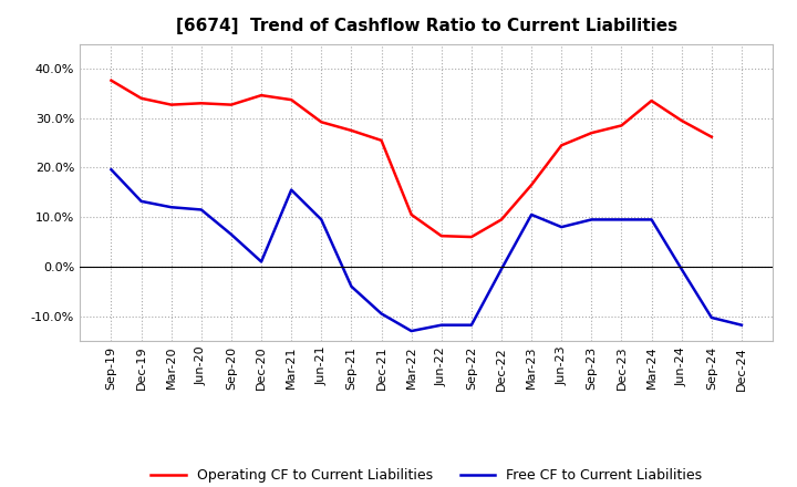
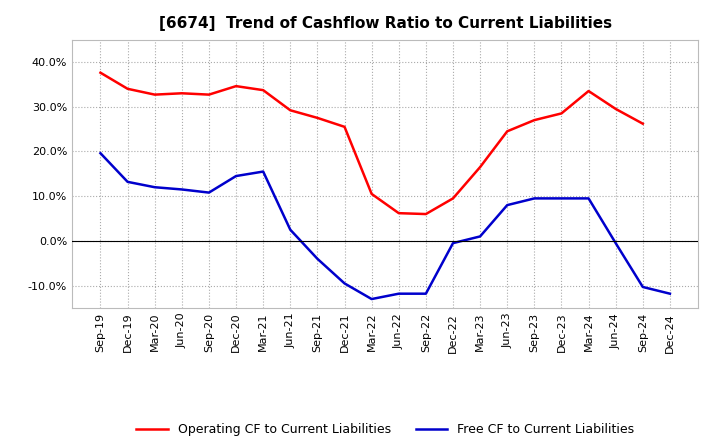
Free CF to Current Liabilities/Sep-20: 6.5% -> 10.8%
Free CF to Current Liabilities/Dec-20: 1.0% -> 14.5%
Free CF to Current Liabilities/Jun-21: 9.5% -> 2.5%
Free CF to Current Liabilities/Mar-23: 10.5% -> 1.0%
